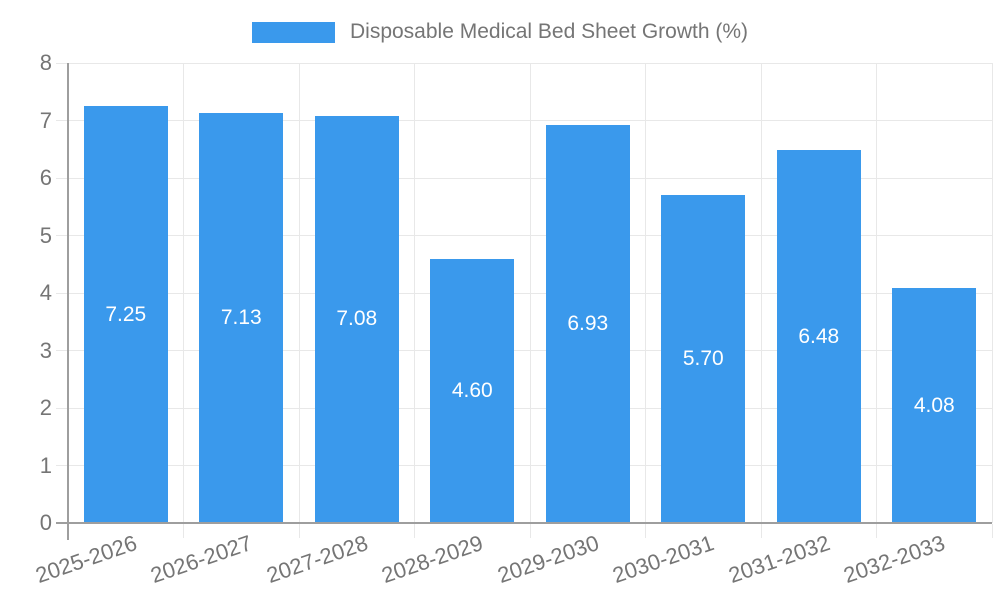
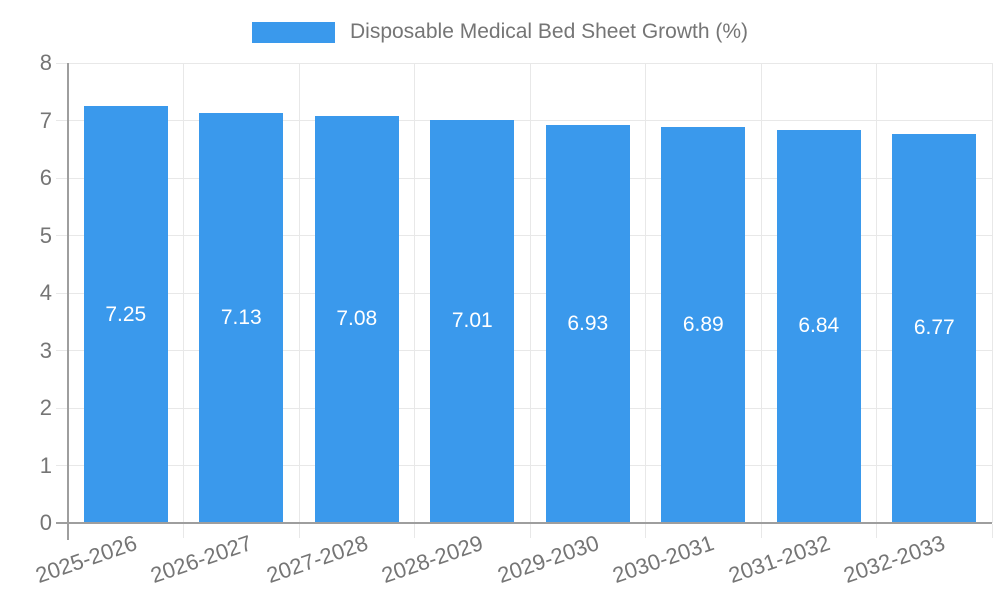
2028-2029: 4.60 -> 7.01
2030-2031: 5.70 -> 6.89
2031-2032: 6.48 -> 6.84
2032-2033: 4.08 -> 6.77
